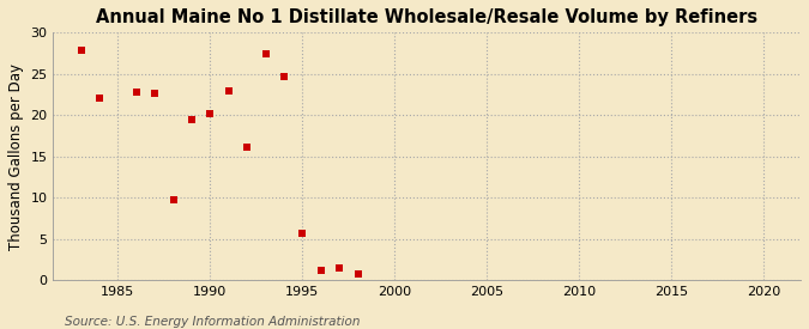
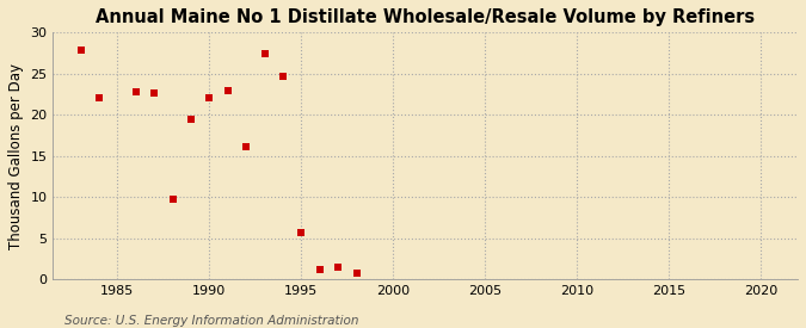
1990: 20.2 -> 22.1
